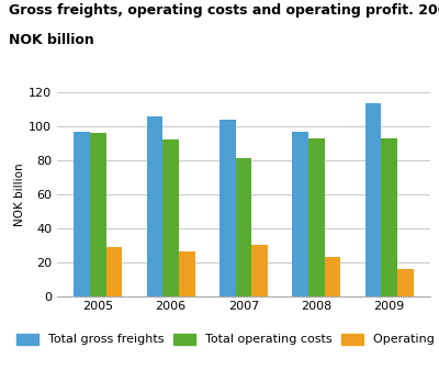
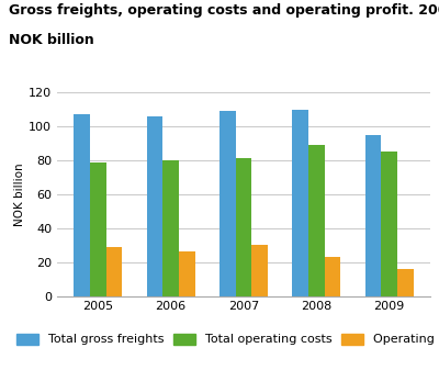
Total gross freights/2005: 97 -> 107
Total operating costs/2005: 96 -> 79
Total operating costs/2006: 92 -> 80
Total gross freights/2007: 104 -> 109
Total gross freights/2008: 97 -> 110
Total operating costs/2008: 93 -> 89
Total gross freights/2009: 114 -> 95
Total operating costs/2009: 93 -> 85
